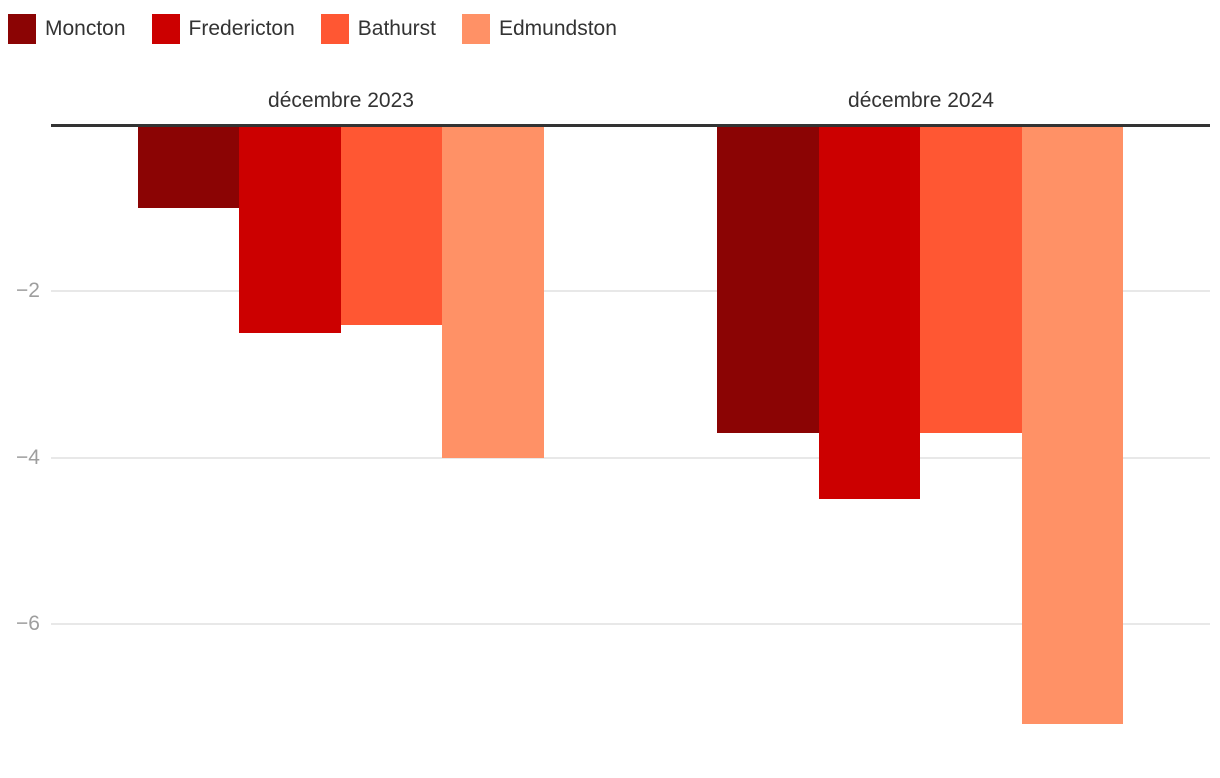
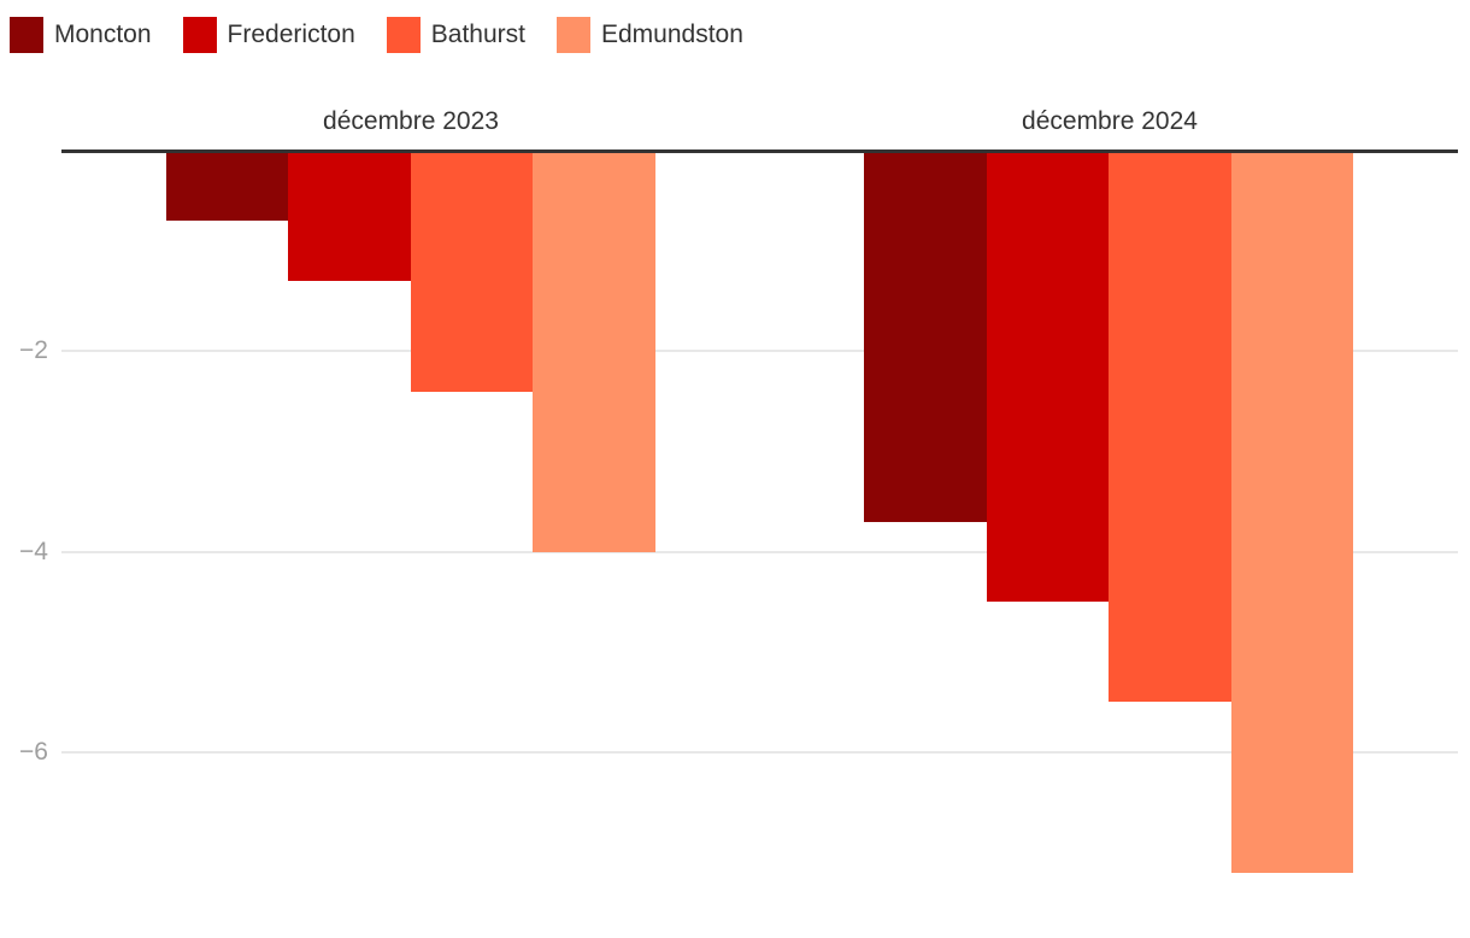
Moncton/décembre 2023: -1.0 -> -0.7
Fredericton/décembre 2023: -2.5 -> -1.3
Bathurst/décembre 2024: -3.7 -> -5.5
